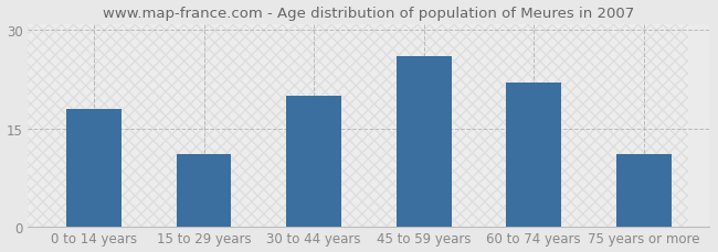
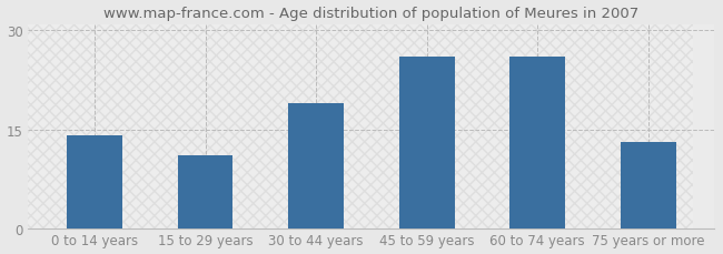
0 to 14 years: 18 -> 14
30 to 44 years: 20 -> 19
60 to 74 years: 22 -> 26
75 years or more: 11 -> 13
